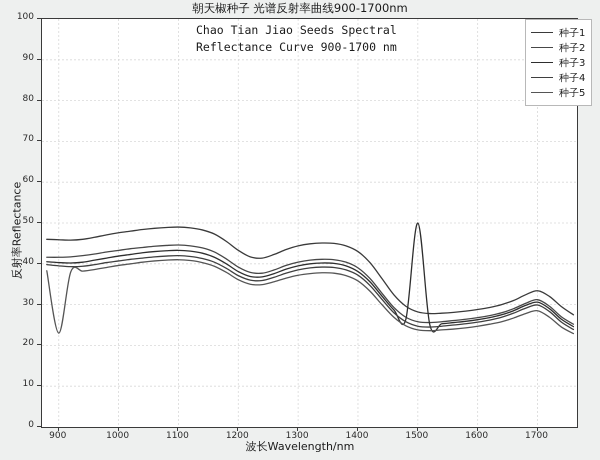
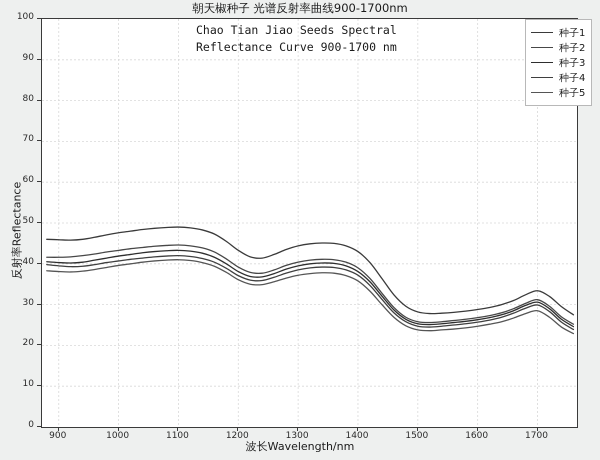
种子5/900: 23 -> 38
种子3/1500: 50 -> 25
